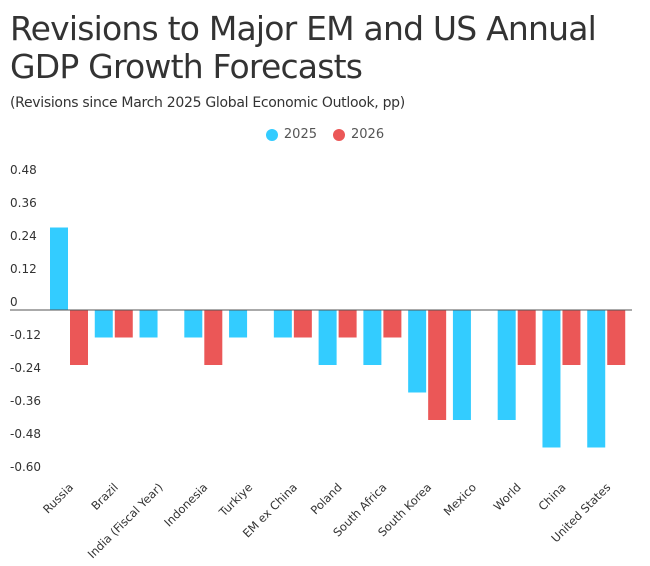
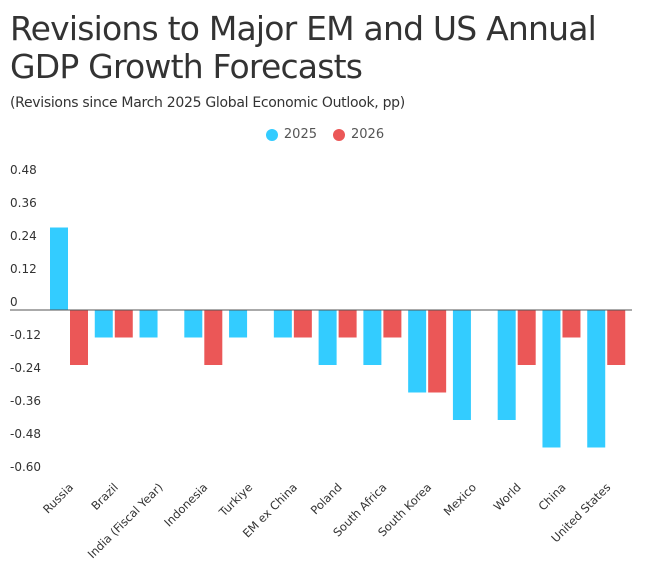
2026/South Korea: -0.4 -> -0.3
2026/China: -0.2 -> -0.1
